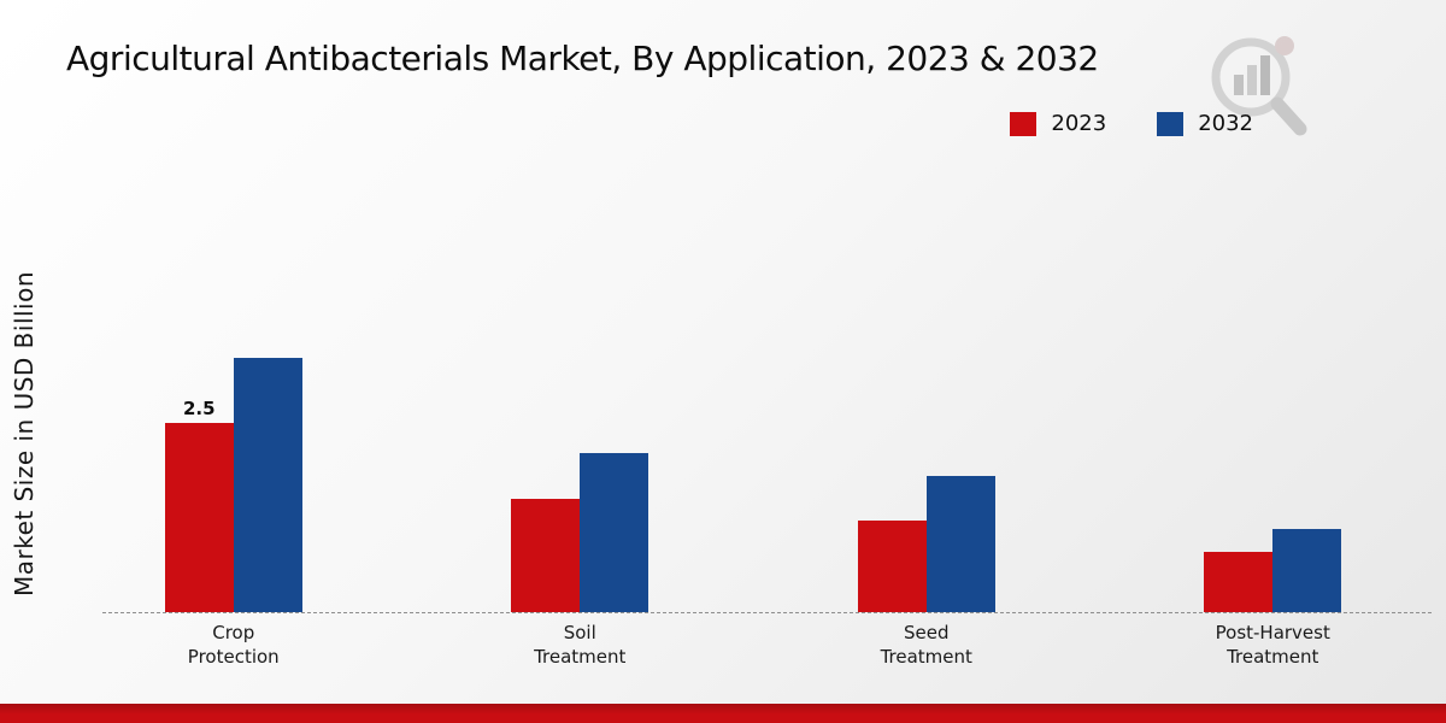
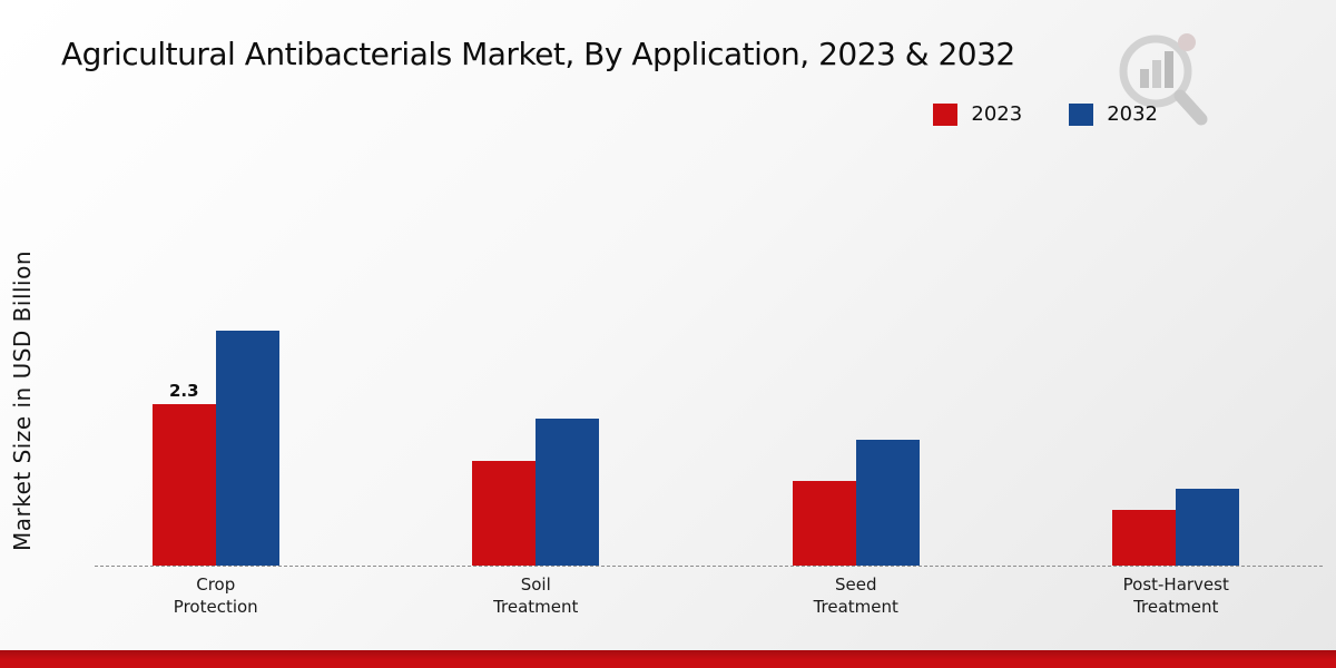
2023/Crop Protection: 2.5 -> 2.3
